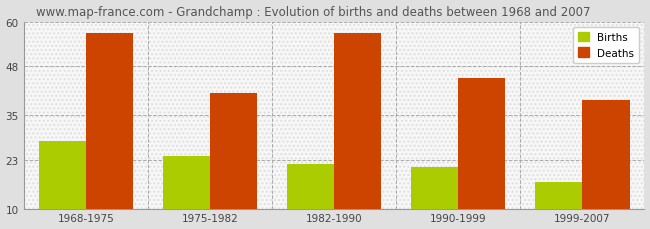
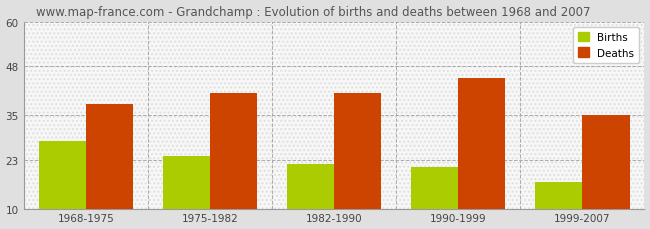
Deaths/1968-1975: 57 -> 38
Deaths/1982-1990: 57 -> 41
Deaths/1999-2007: 39 -> 35
